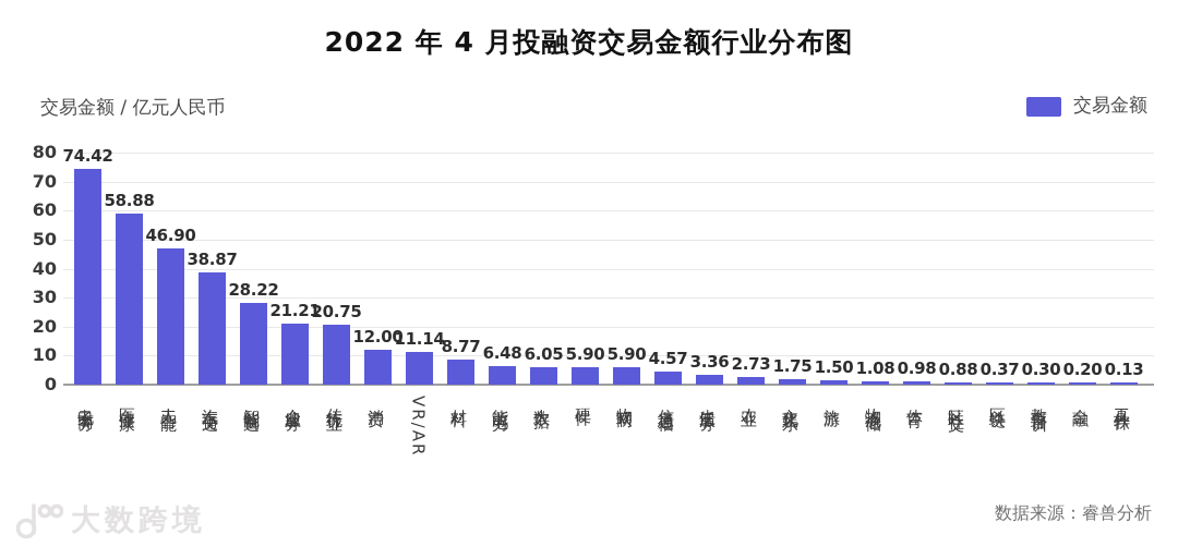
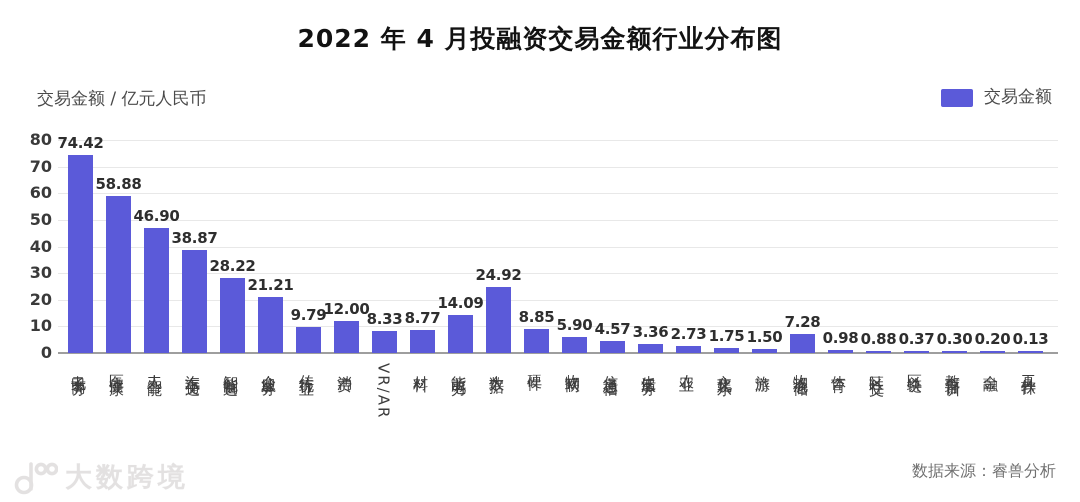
传统行业: 20.75 -> 9.79
VR/AR: 11.14 -> 8.33
能源电力: 6.48 -> 14.09
大数据: 6.05 -> 24.92
硬件: 5.90 -> 8.85
物流仓储: 1.08 -> 7.28
